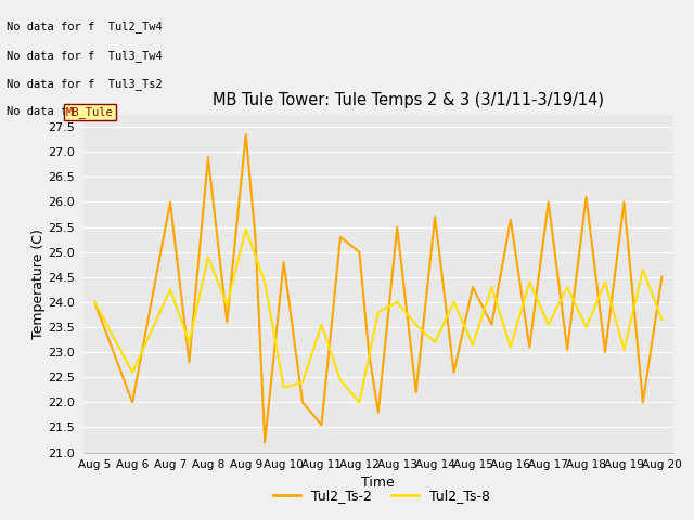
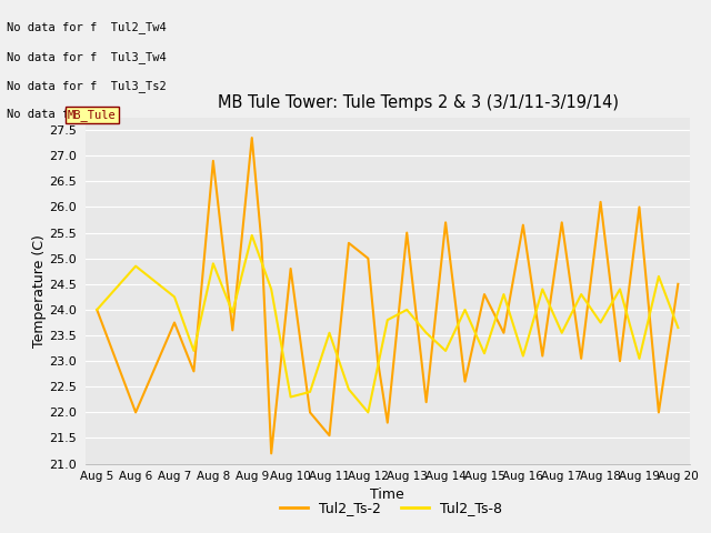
Tul2_Ts-8/Aug 6: 22.60 -> 24.85
Tul2_Ts-2/Aug 7: 26.00 -> 23.75
Tul2_Ts-2/Aug 17: 26.00 -> 25.70
Tul2_Ts-8/Aug 18: 23.50 -> 23.75
